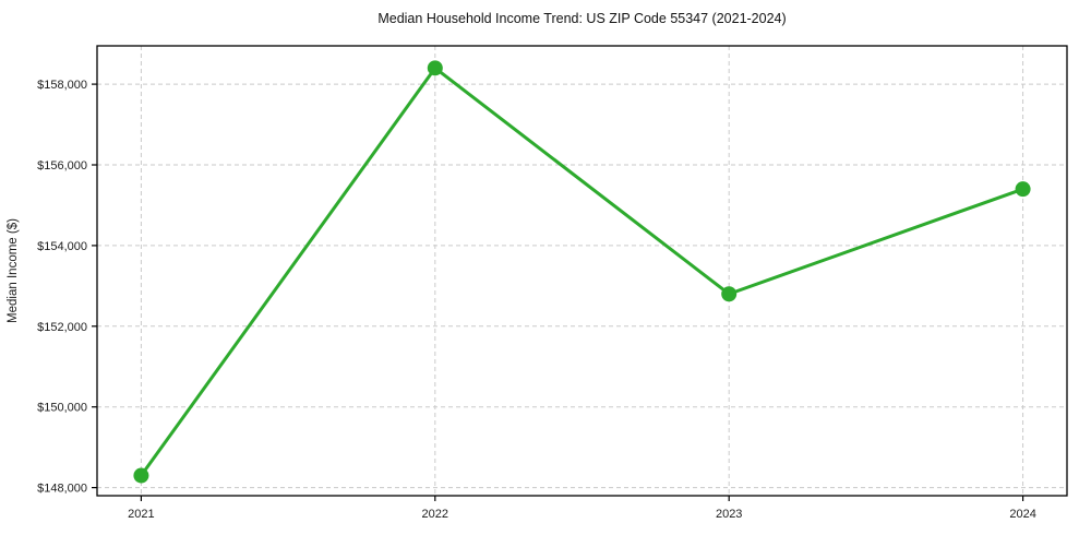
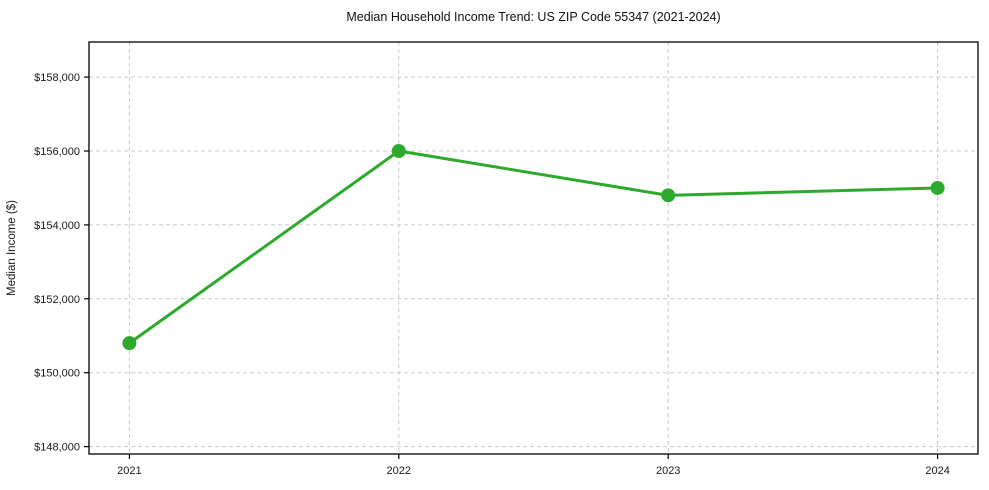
2021: $148300 -> $150800
2022: $158400 -> $156000
2023: $152800 -> $154800
2024: $155400 -> $155000
